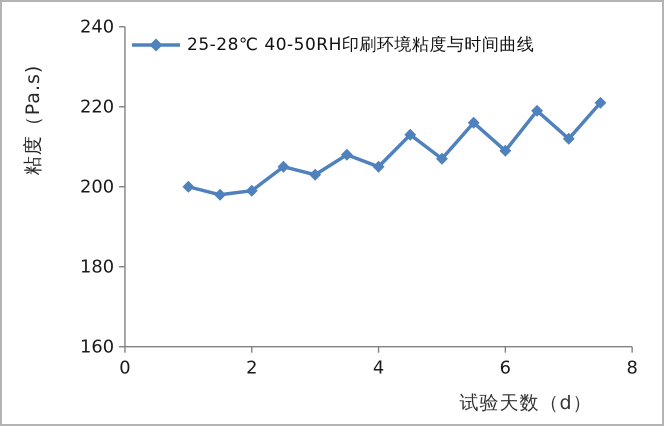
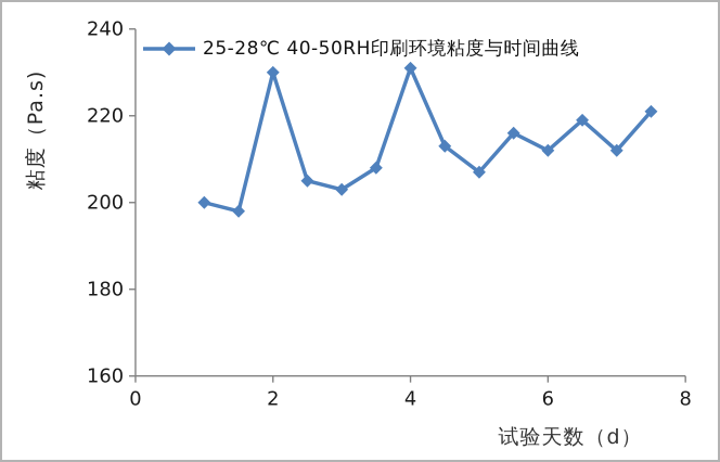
2: 199 -> 230
4: 205 -> 231
6: 209 -> 212
